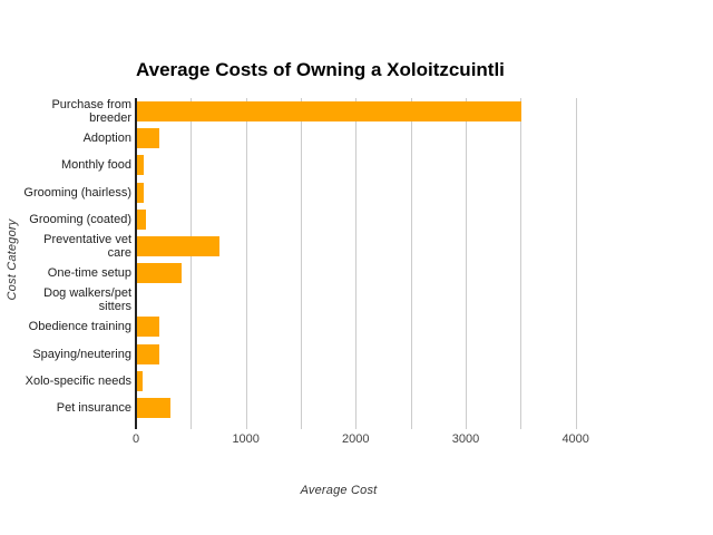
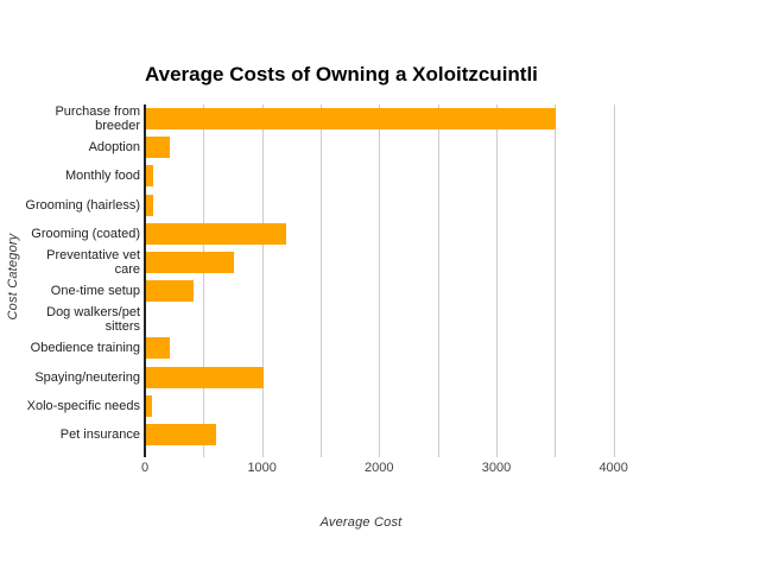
Grooming (coated): 100 -> 1200
Spaying/neutering: 200 -> 1000
Pet insurance: 300 -> 600
